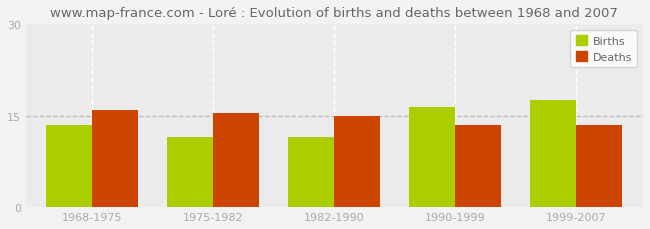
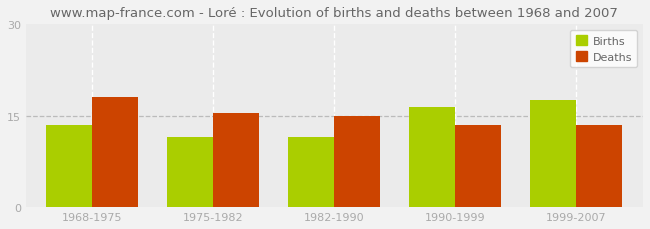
Deaths/1968-1975: 16.0 -> 18.0
